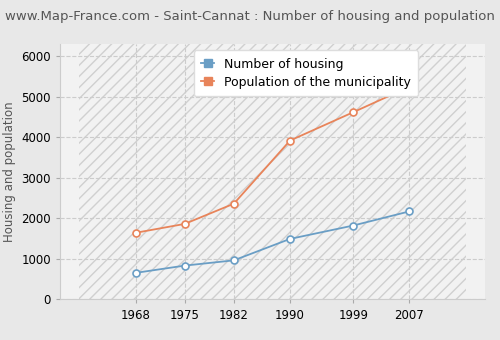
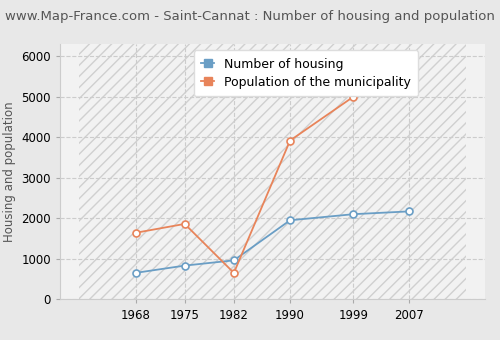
Population of the municipality/1982: 2360 -> 650
Number of housing/1990: 1490 -> 1950
Number of housing/1999: 1820 -> 2100
Population of the municipality/1999: 4620 -> 5000
